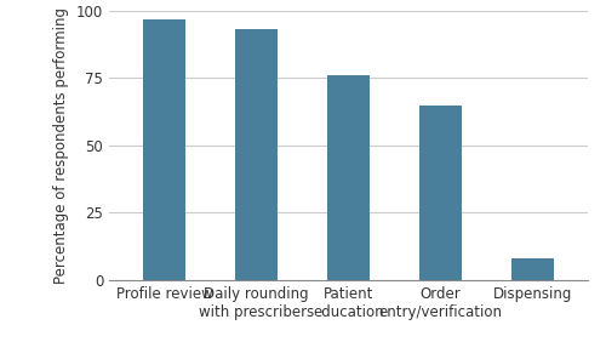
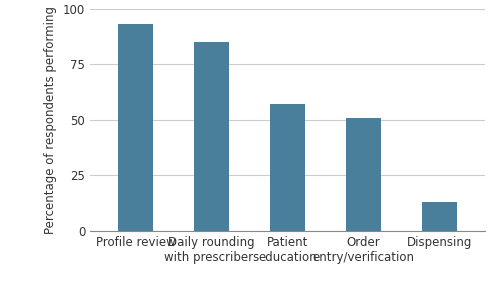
Profile review: 97 -> 93
Daily rounding with prescribers: 93 -> 85
Patient education: 76 -> 57
Order entry/verification: 65 -> 51
Dispensing: 8 -> 13
